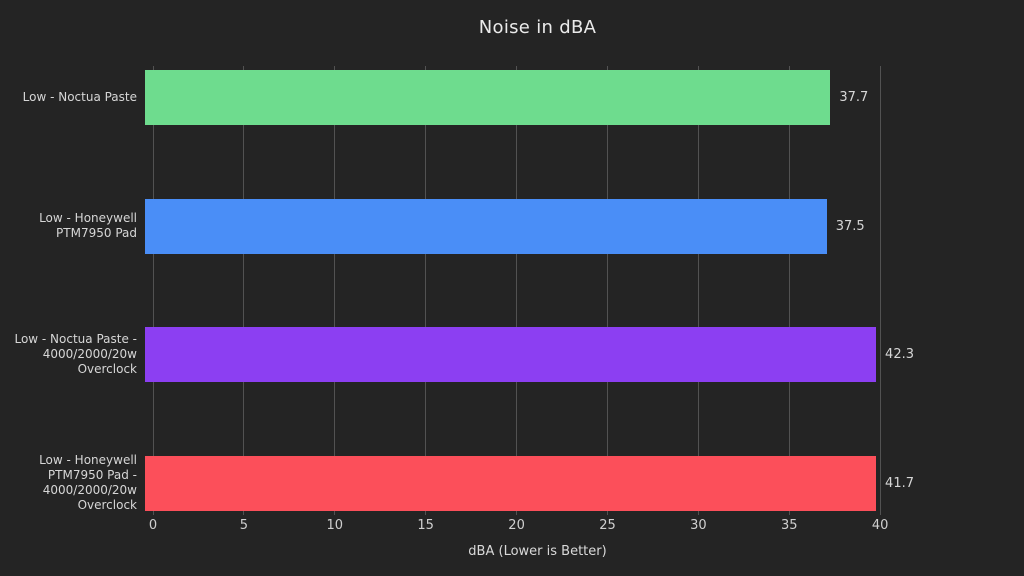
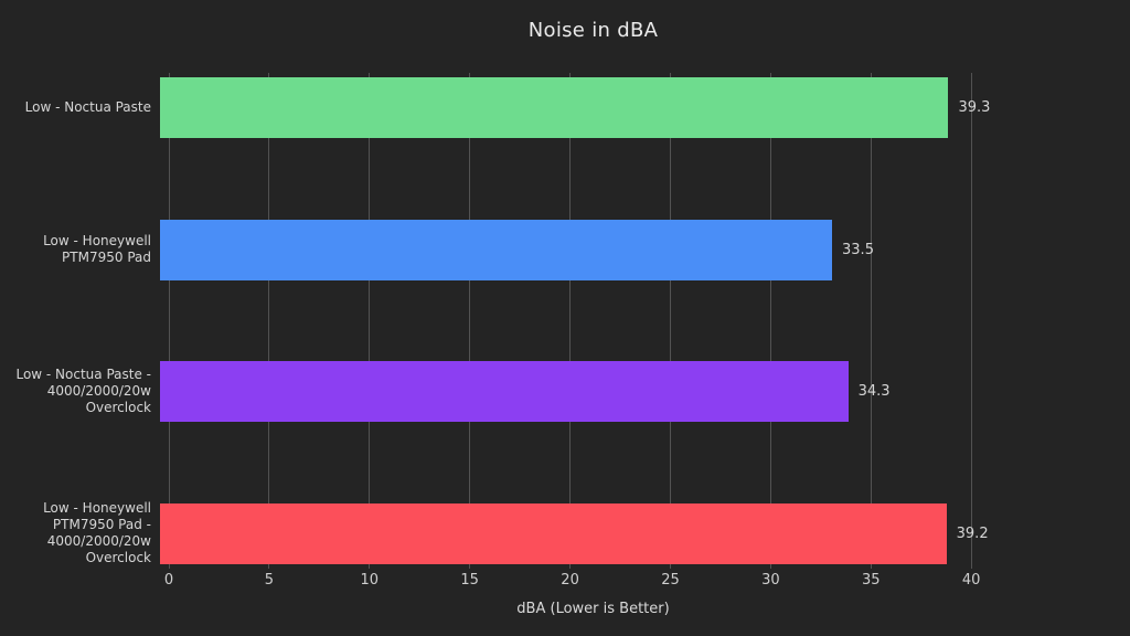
Low - Noctua Paste: 37.7 -> 39.3
Low - Honeywell PTM7950 Pad: 37.5 -> 33.5
Low - Noctua Paste - 4000/2000/20w Overclock: 42.3 -> 34.3
Low - Honeywell PTM7950 Pad - 4000/2000/20w Overclock: 41.7 -> 39.2
